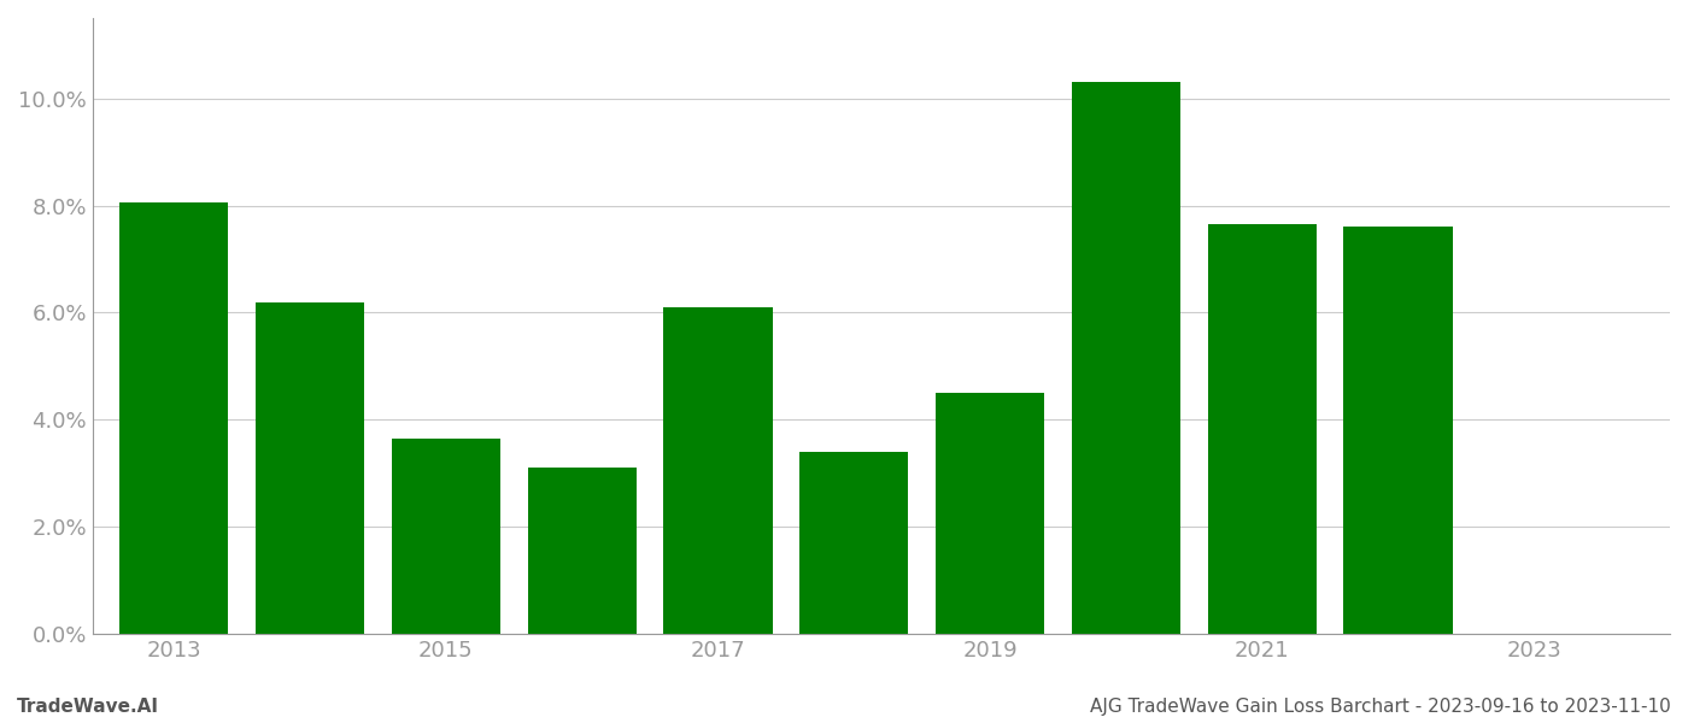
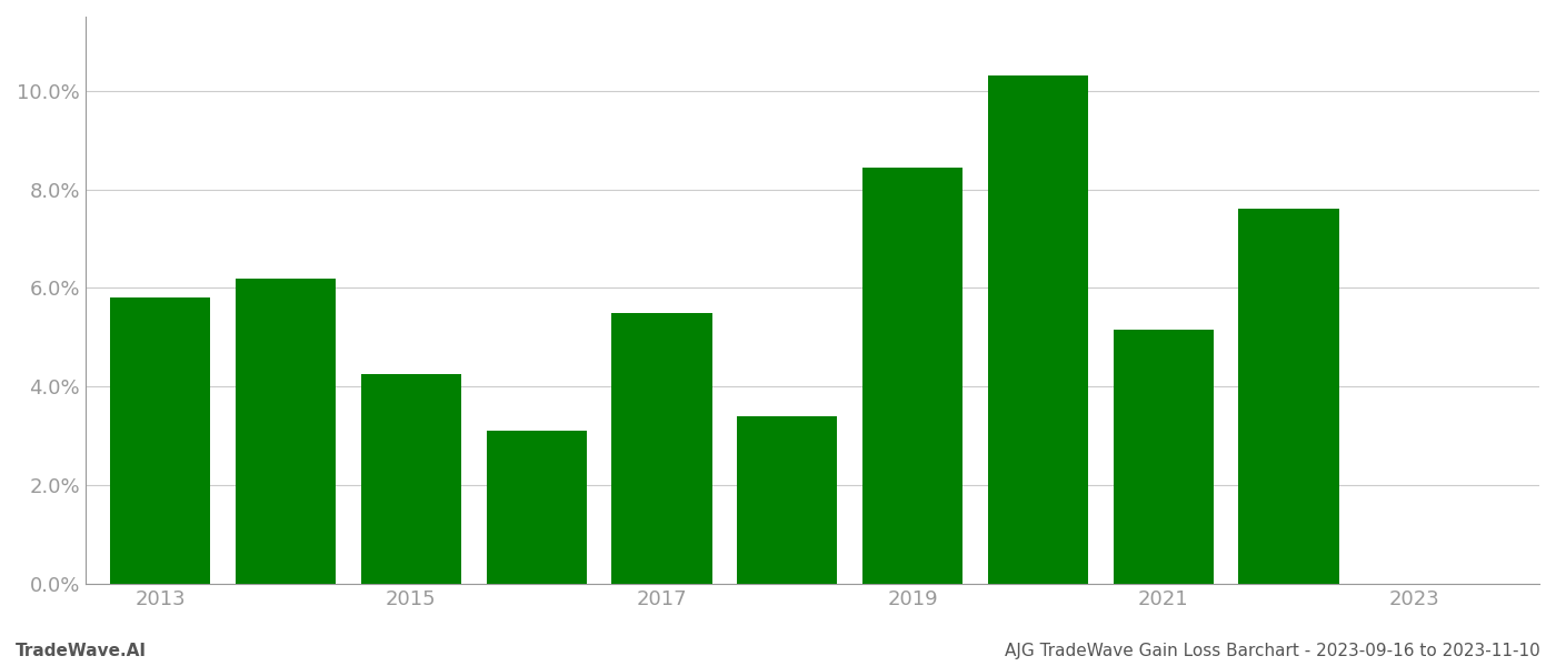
2013: 8.05% -> 5.80%
2015: 3.65% -> 4.25%
2017: 6.10% -> 5.50%
2019: 4.50% -> 8.45%
2021: 7.65% -> 5.15%
